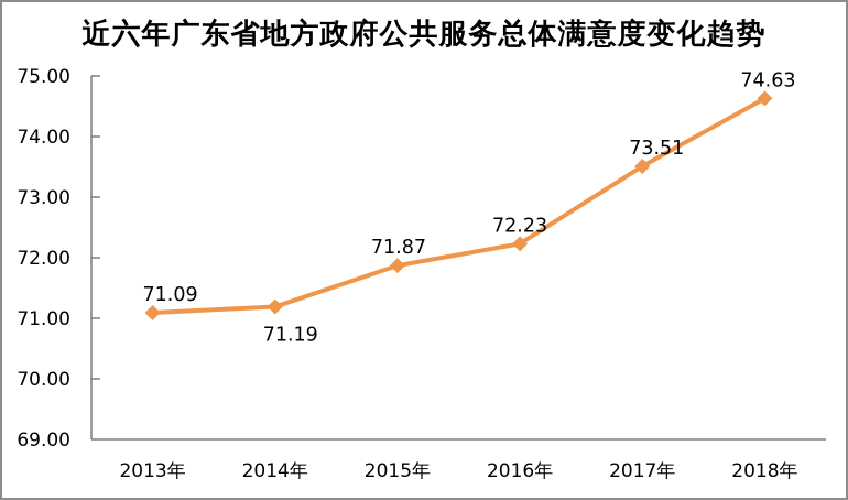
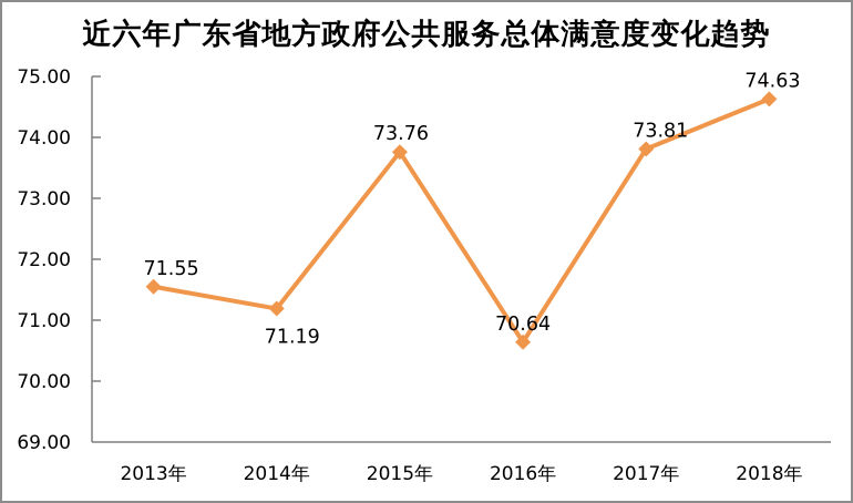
2013年: 71.09 -> 71.55
2015年: 71.87 -> 73.76
2016年: 72.23 -> 70.64
2017年: 73.51 -> 73.81
